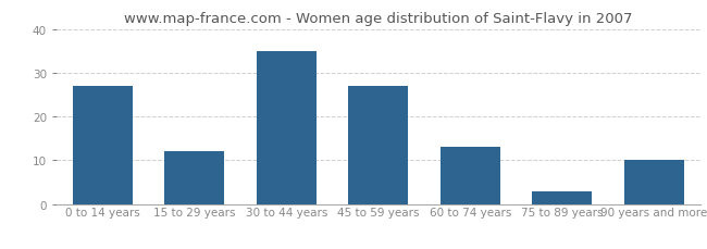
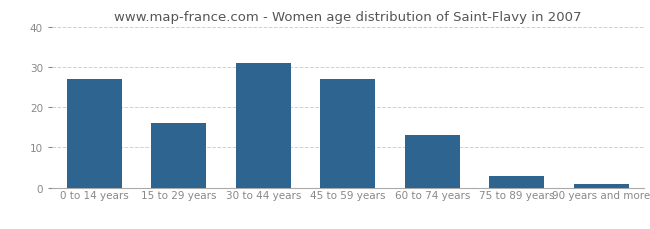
15 to 29 years: 12 -> 16
30 to 44 years: 35 -> 31
90 years and more: 10 -> 1
